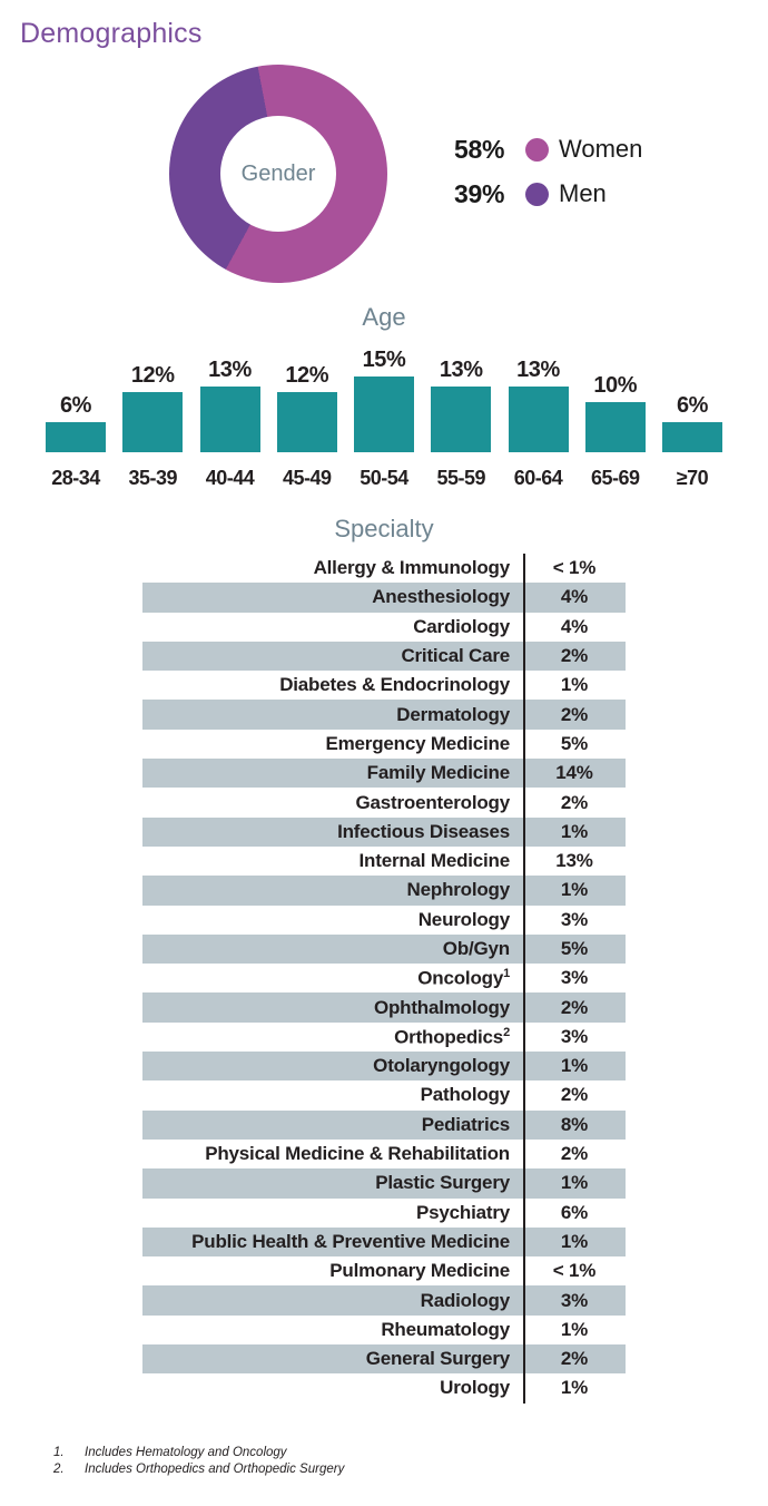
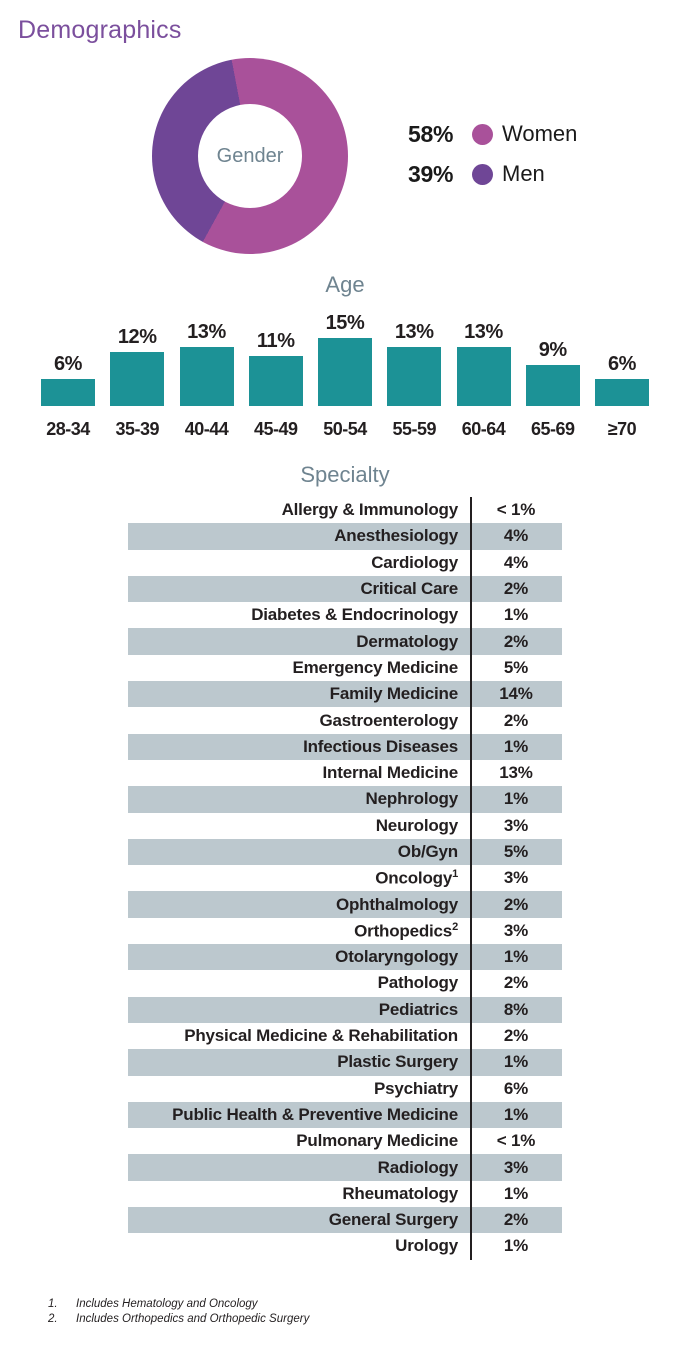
Age/45-49: 12% -> 11%
Age/65-69: 10% -> 9%
